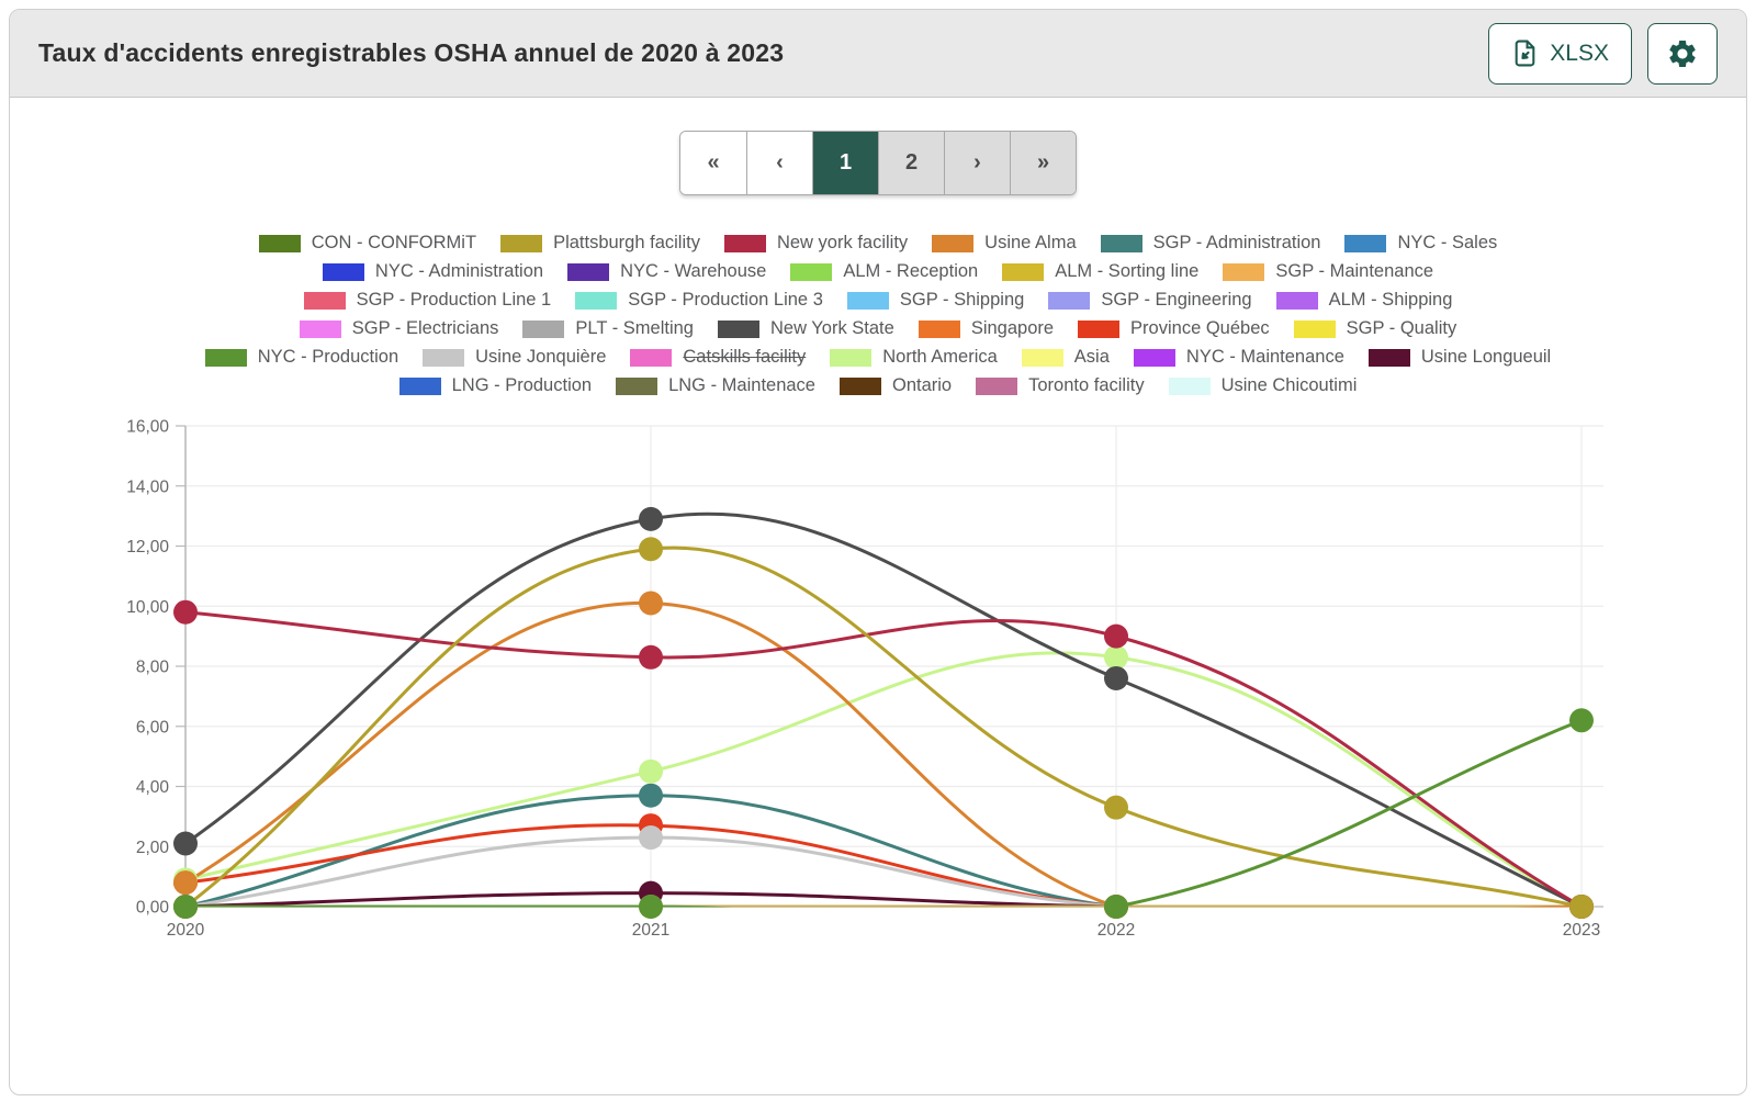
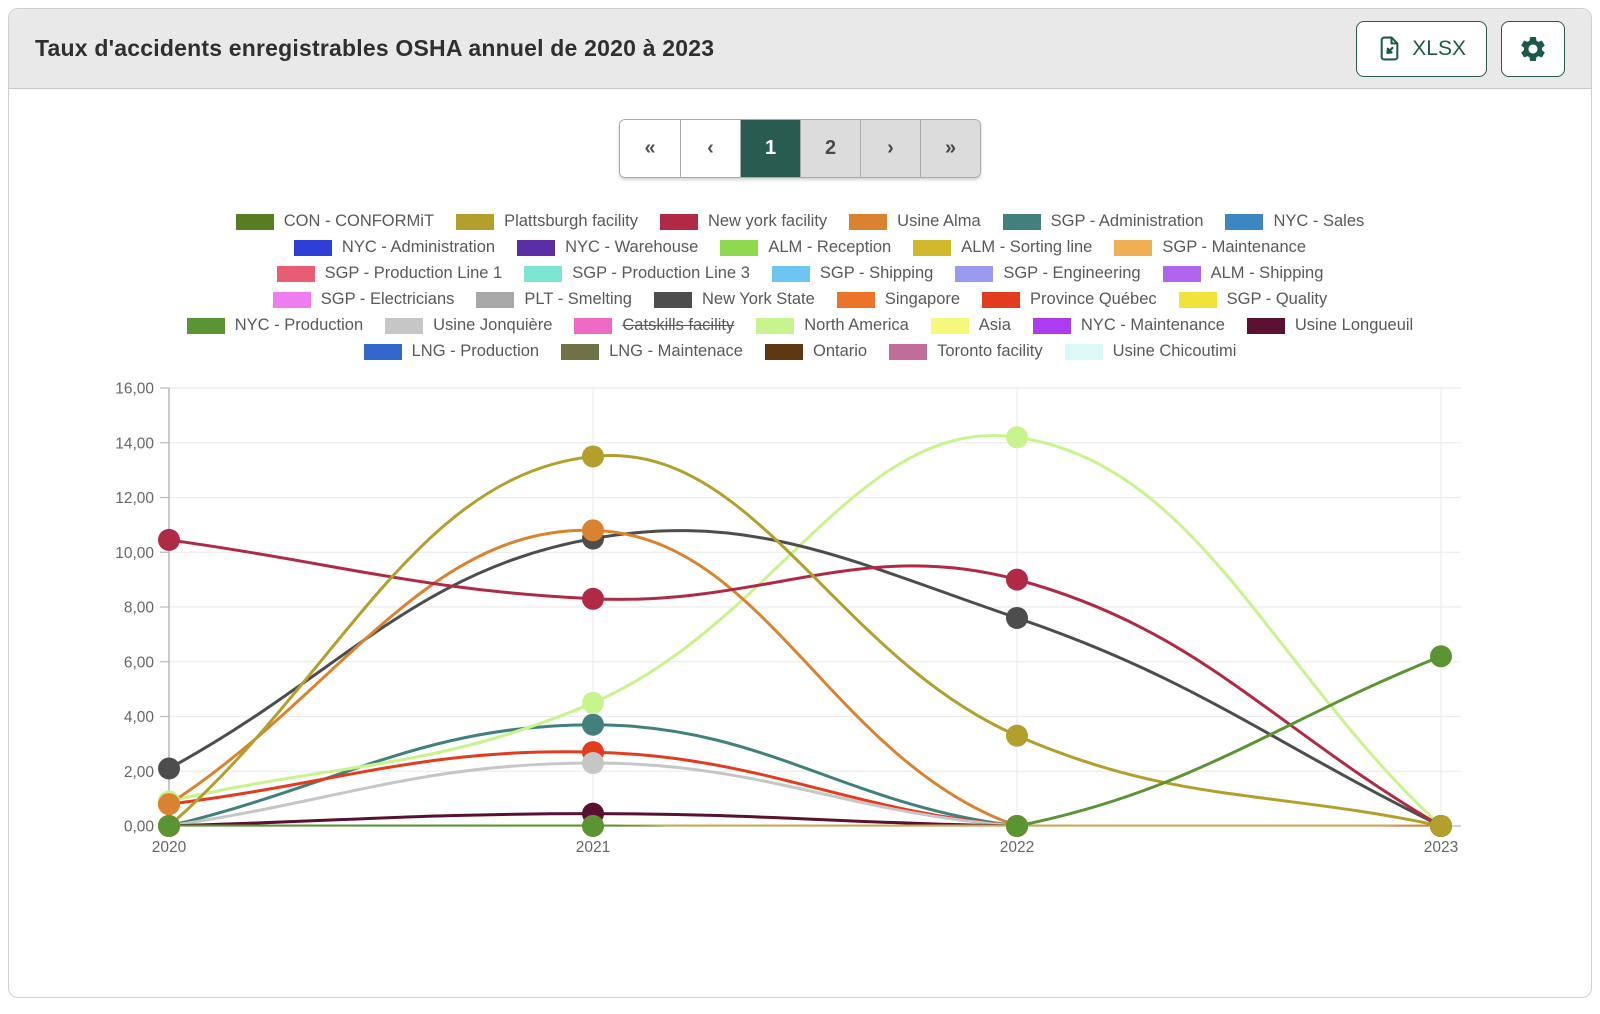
New york facility/2020: 9,8 -> 10,4
New York State/2021: 12,9 -> 10,5
Usine Alma/2021: 10,1 -> 10,8
Plattsburgh facility/2021: 11,9 -> 13,5
North America/2022: 8,3 -> 14,2
